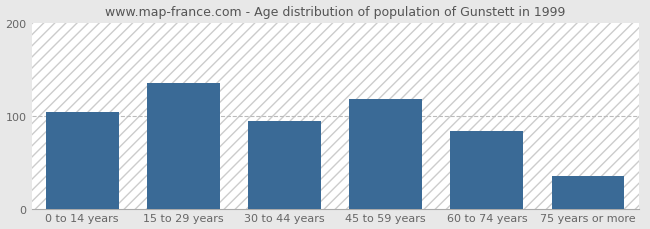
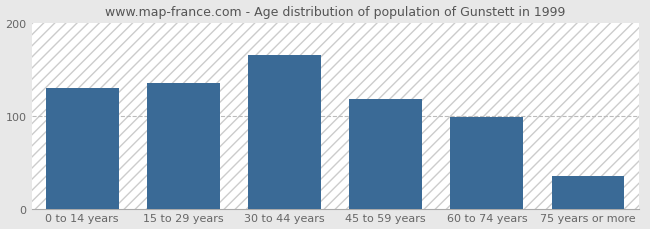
0 to 14 years: 104 -> 130
30 to 44 years: 94 -> 165
60 to 74 years: 84 -> 99
